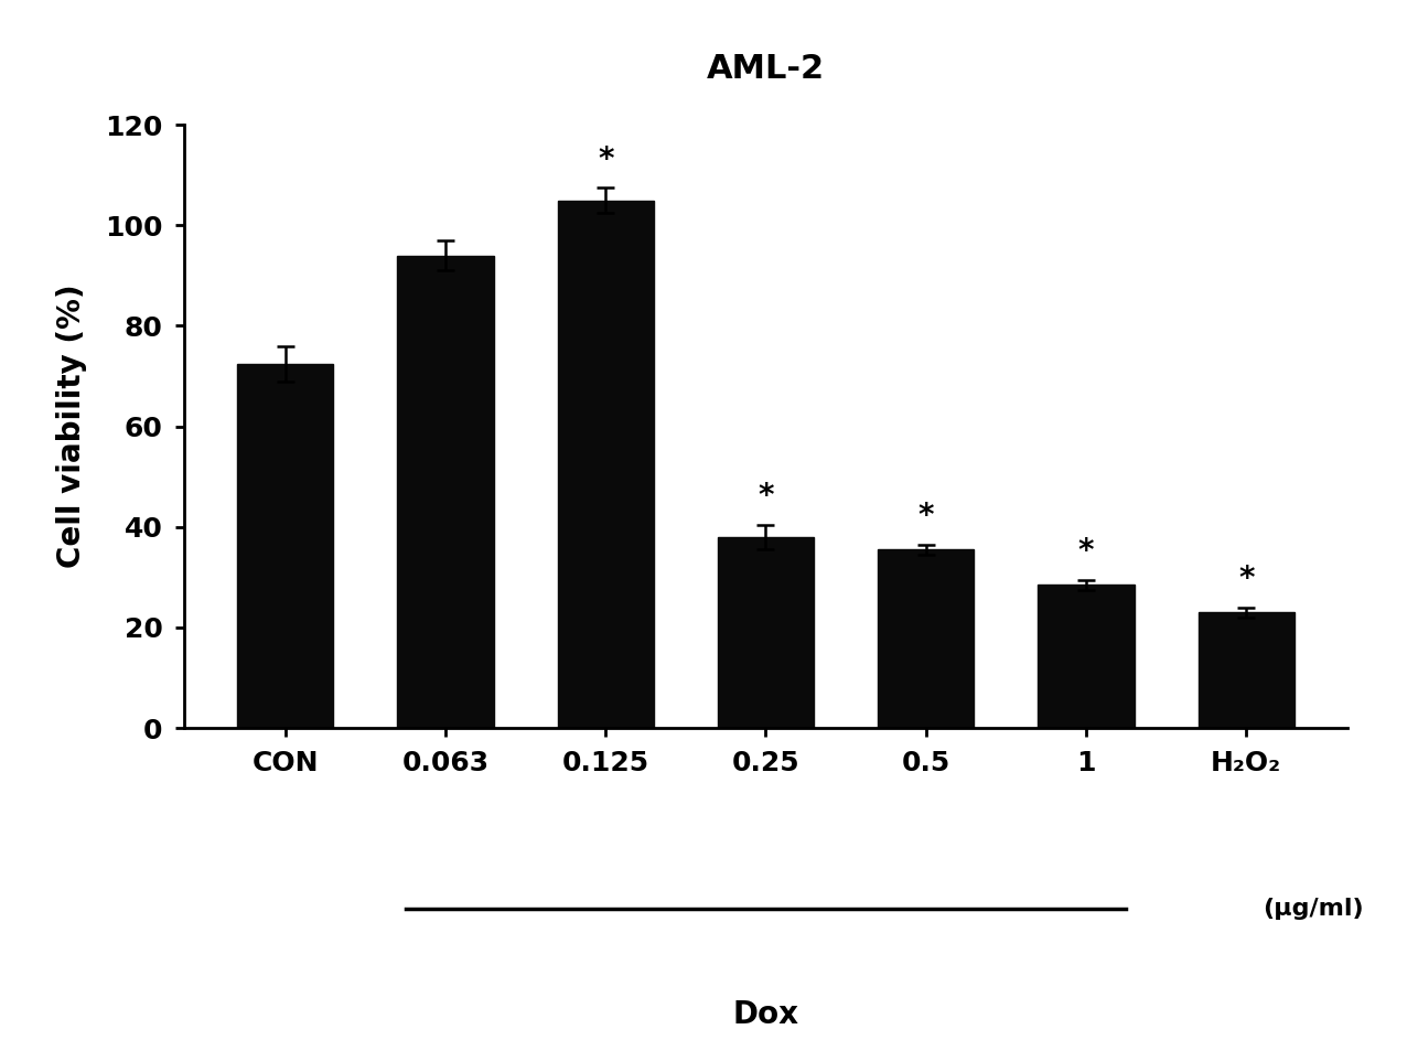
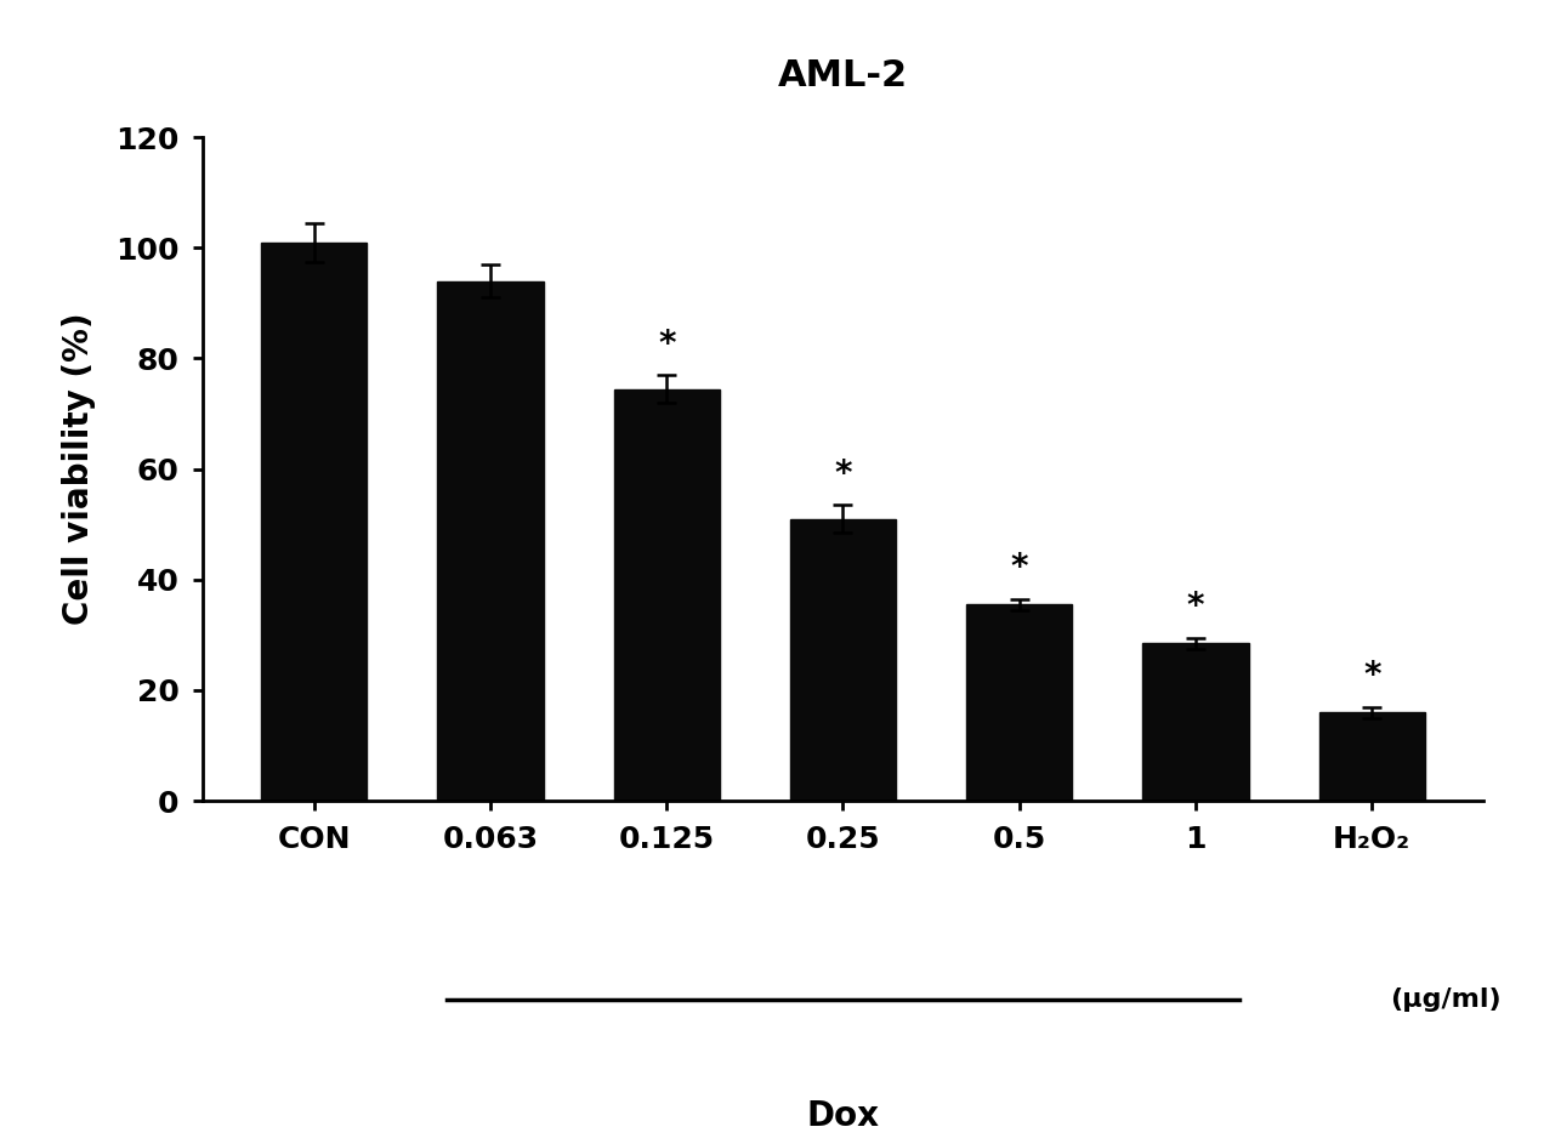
CON: 72.5 -> 101.0
0.125: 105.0 -> 74.5
0.25: 38.0 -> 51.0
H₂O₂: 23.0 -> 16.0
